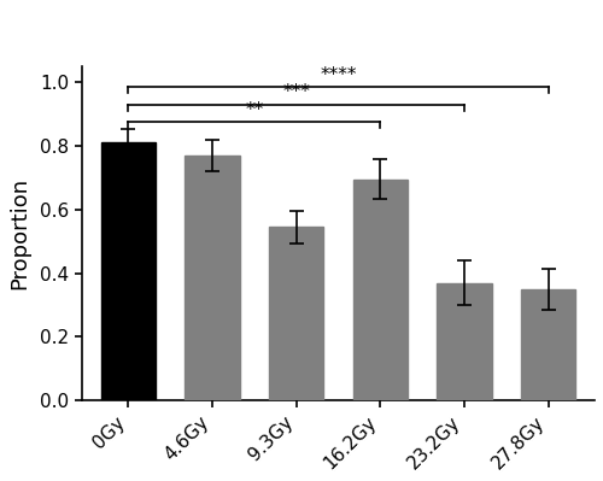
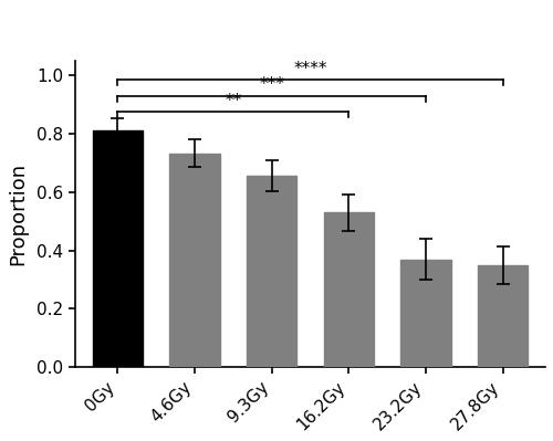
4.6Gy: 0.770 -> 0.733
9.3Gy: 0.545 -> 0.655
16.2Gy: 0.695 -> 0.530
